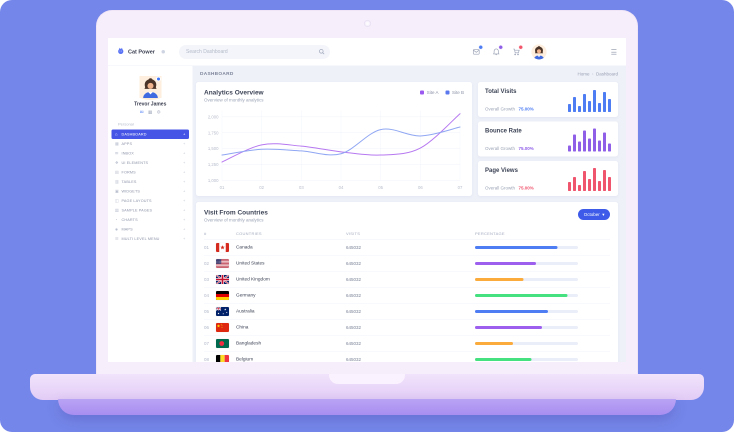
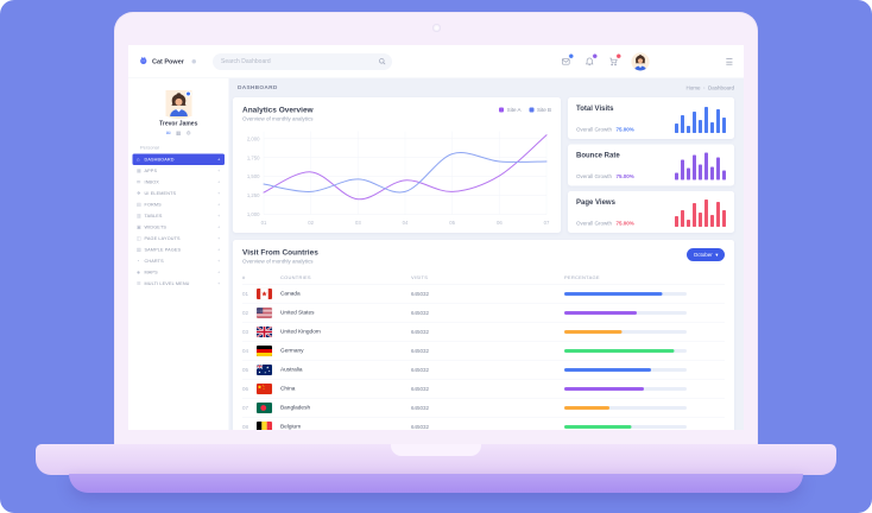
Site B/02: 1500 -> 1300
Site A/03: 1500 -> 1200
Site B/04: 1400 -> 1300
Site A/05: 1400 -> 1300
Site B/07: 1800 -> 1700
